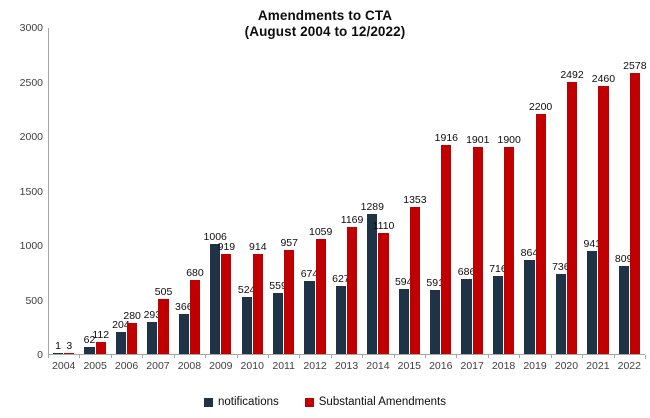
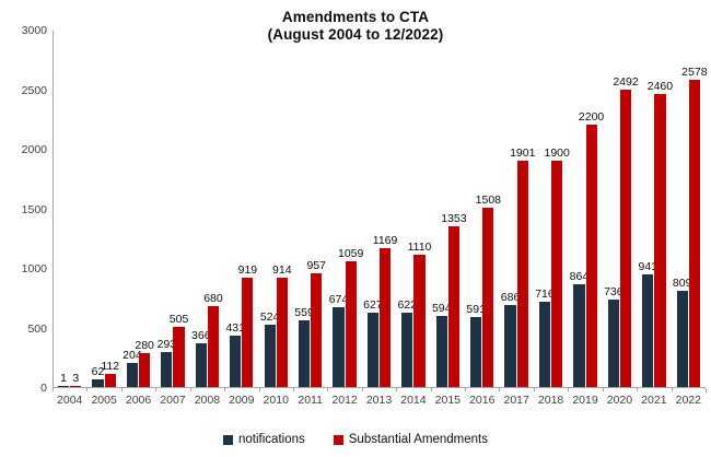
notifications/2009: 1006 -> 431
notifications/2014: 1289 -> 622
Substantial Amendments/2016: 1916 -> 1508
